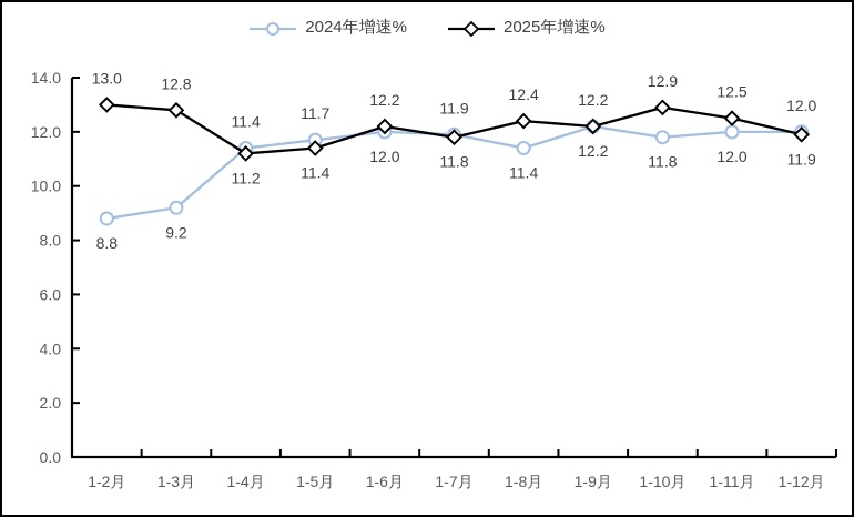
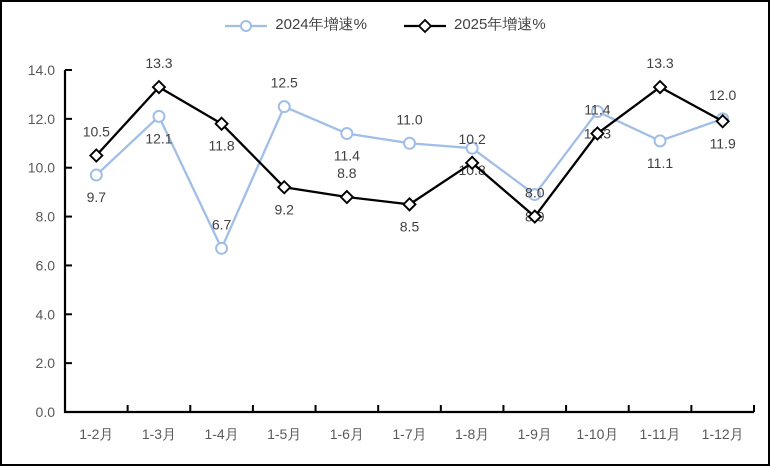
2024年增速%/1-2月: 8.8 -> 9.7
2025年增速%/1-2月: 13.0 -> 10.5
2024年增速%/1-3月: 9.2 -> 12.1
2025年增速%/1-3月: 12.8 -> 13.3
2024年增速%/1-4月: 11.4 -> 6.7
2025年增速%/1-4月: 11.2 -> 11.8
2024年增速%/1-5月: 11.7 -> 12.5
2025年增速%/1-5月: 11.4 -> 9.2
2024年增速%/1-6月: 12.0 -> 11.4
2025年增速%/1-6月: 12.2 -> 8.8
2024年增速%/1-7月: 11.9 -> 11.0
2025年增速%/1-7月: 11.8 -> 8.5
2024年增速%/1-8月: 11.4 -> 10.8
2025年增速%/1-8月: 12.4 -> 10.2
2024年增速%/1-9月: 12.2 -> 8.9
2025年增速%/1-9月: 12.2 -> 8.0
2024年增速%/1-10月: 11.8 -> 12.3
2025年增速%/1-10月: 12.9 -> 11.4
2024年增速%/1-11月: 12.0 -> 11.1
2025年增速%/1-11月: 12.5 -> 13.3
